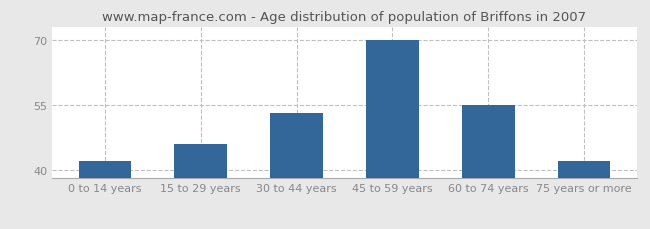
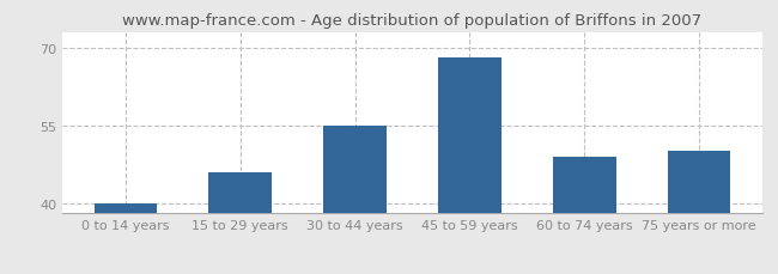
0 to 14 years: 42 -> 40
30 to 44 years: 53 -> 55
45 to 59 years: 70 -> 68
60 to 74 years: 55 -> 49
75 years or more: 42 -> 50
